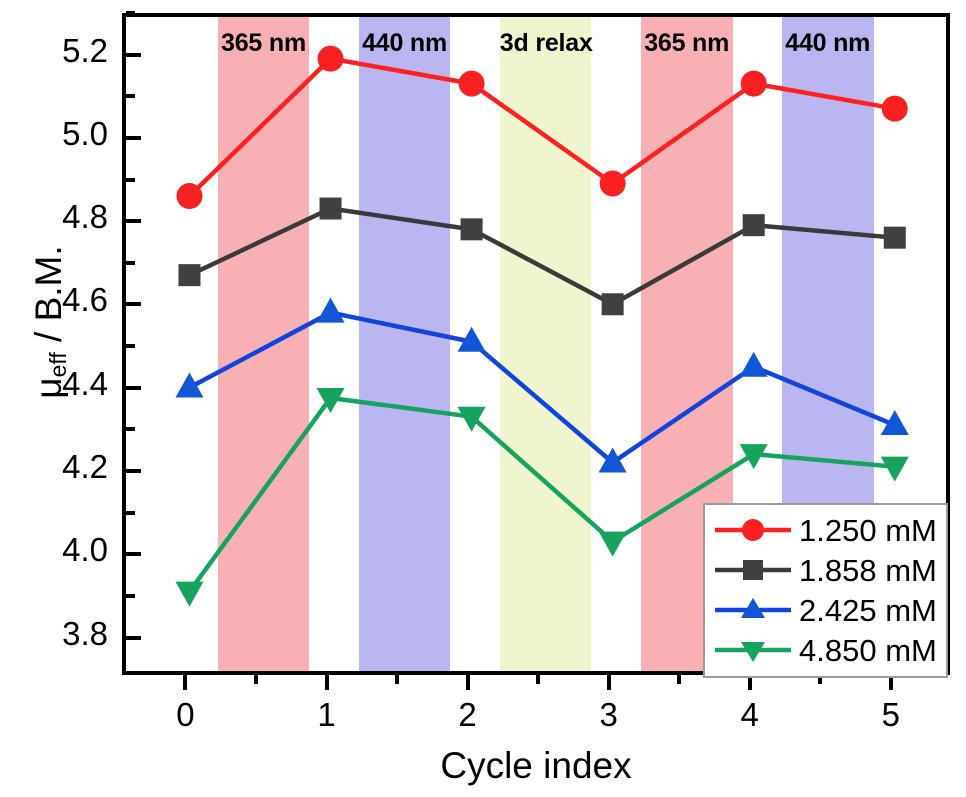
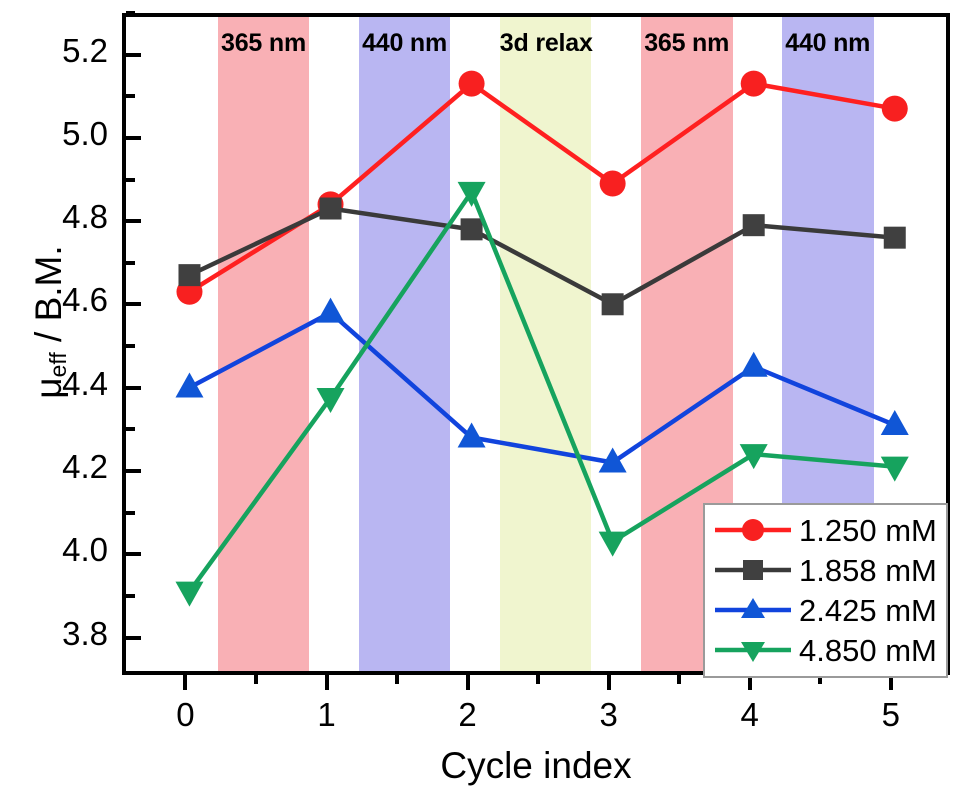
1.250 mM/0: 4.87 -> 4.64
1.250 mM/1: 5.20 -> 4.85
2.425 mM/2: 4.52 -> 4.29
4.850 mM/2: 4.34 -> 4.88
